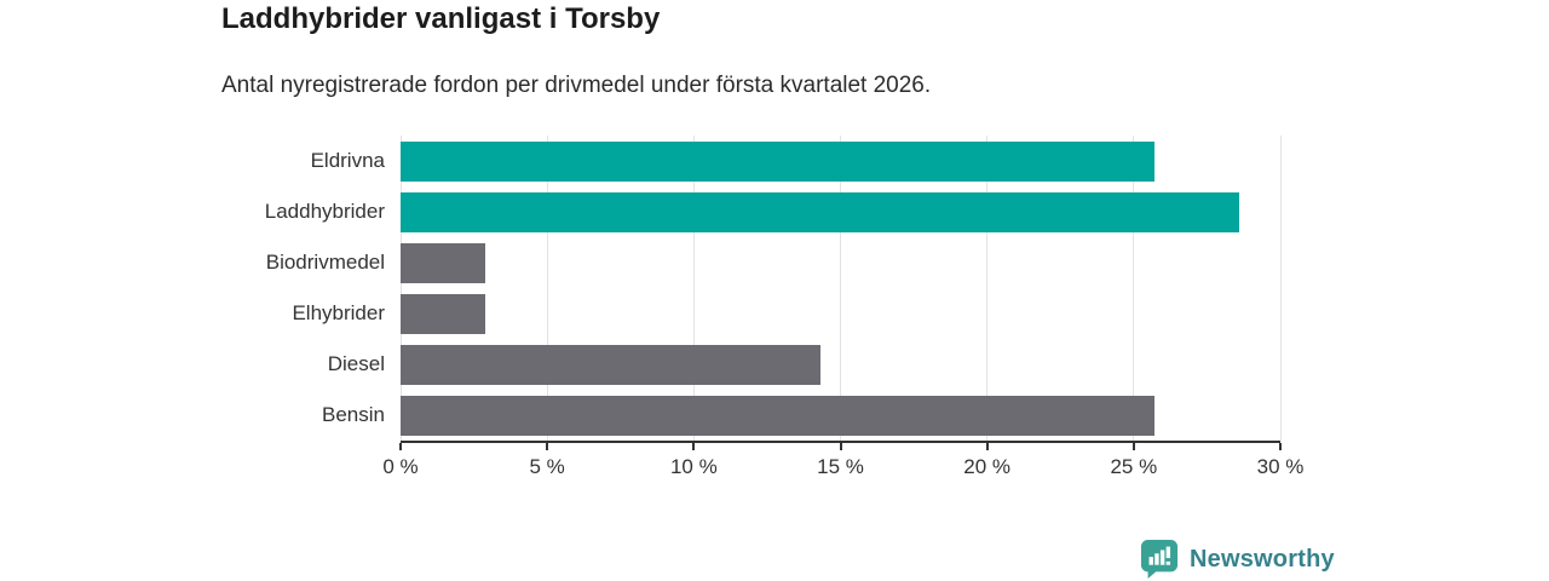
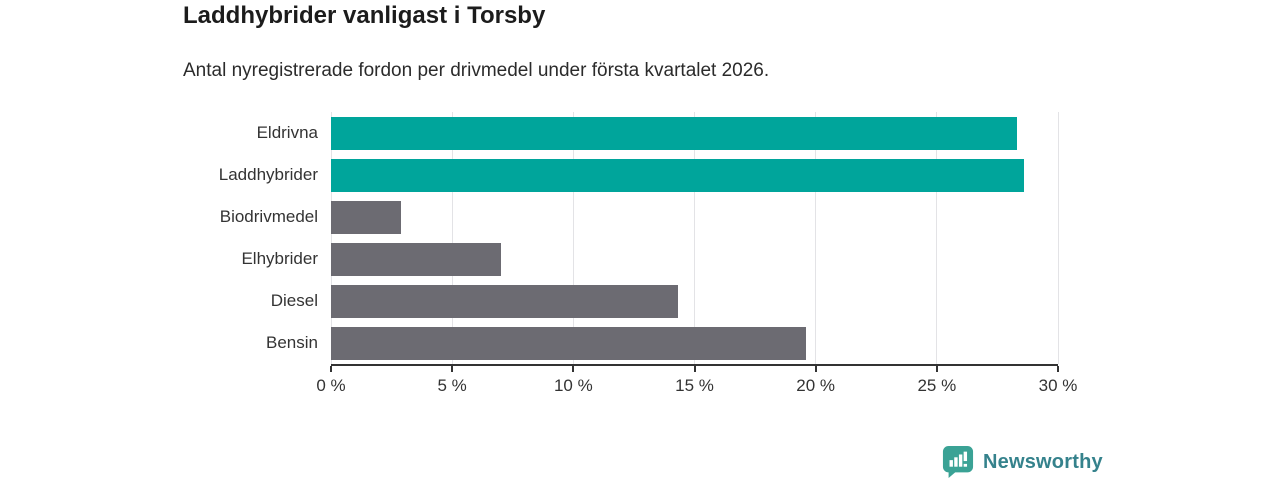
Eldrivna: 25.7% -> 28.3%
Elhybrider: 2.9% -> 7.0%
Bensin: 25.7% -> 19.6%
